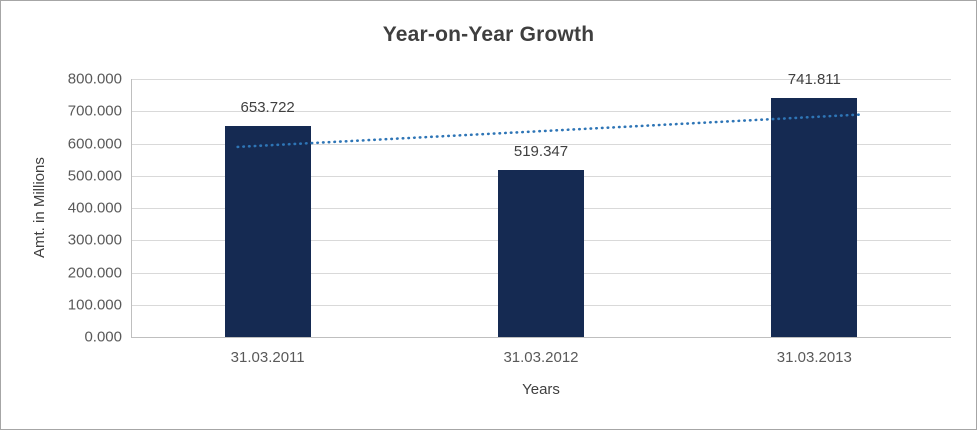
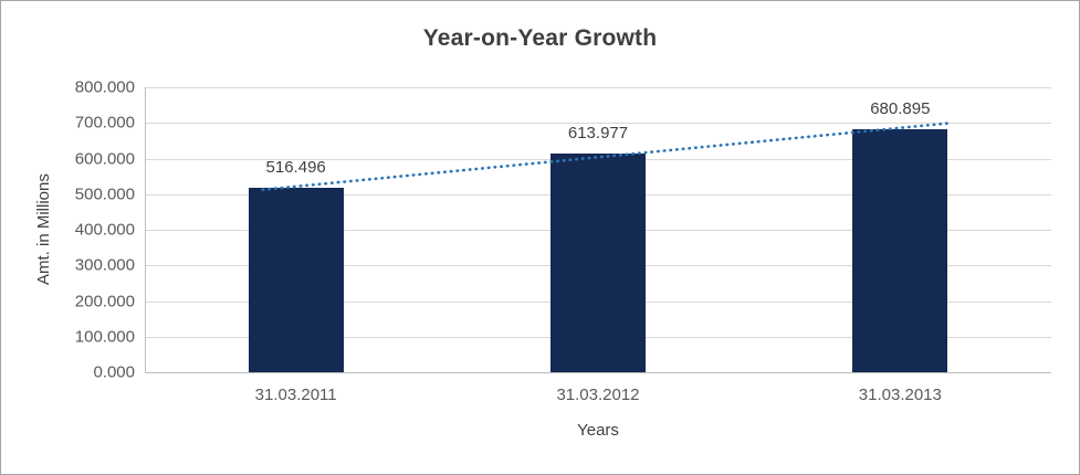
31.03.2011: 653.722 -> 516.496
31.03.2012: 519.347 -> 613.977
31.03.2013: 741.811 -> 680.895
